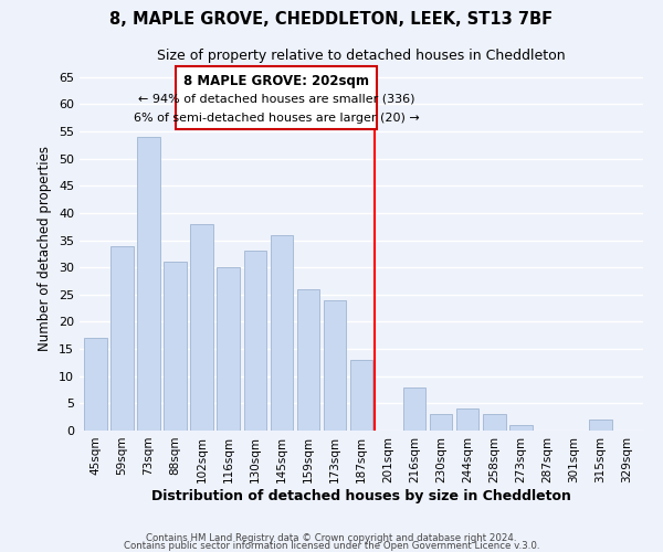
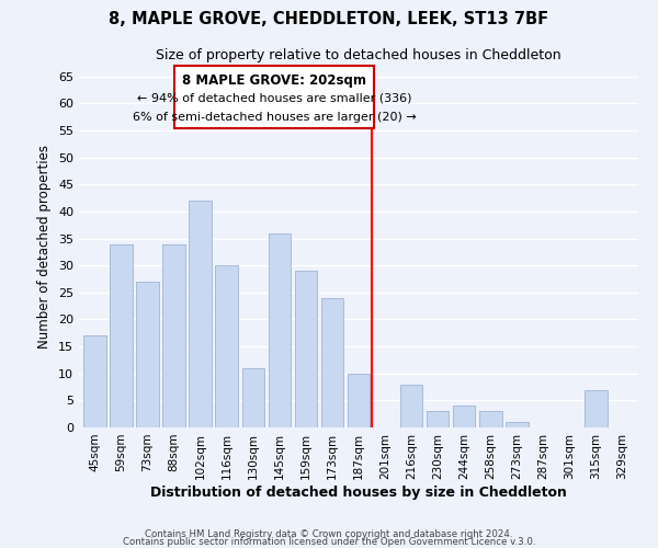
73sqm: 54 -> 27
88sqm: 31 -> 34
102sqm: 38 -> 42
130sqm: 33 -> 11
159sqm: 26 -> 29
187sqm: 13 -> 10
315sqm: 2 -> 7
